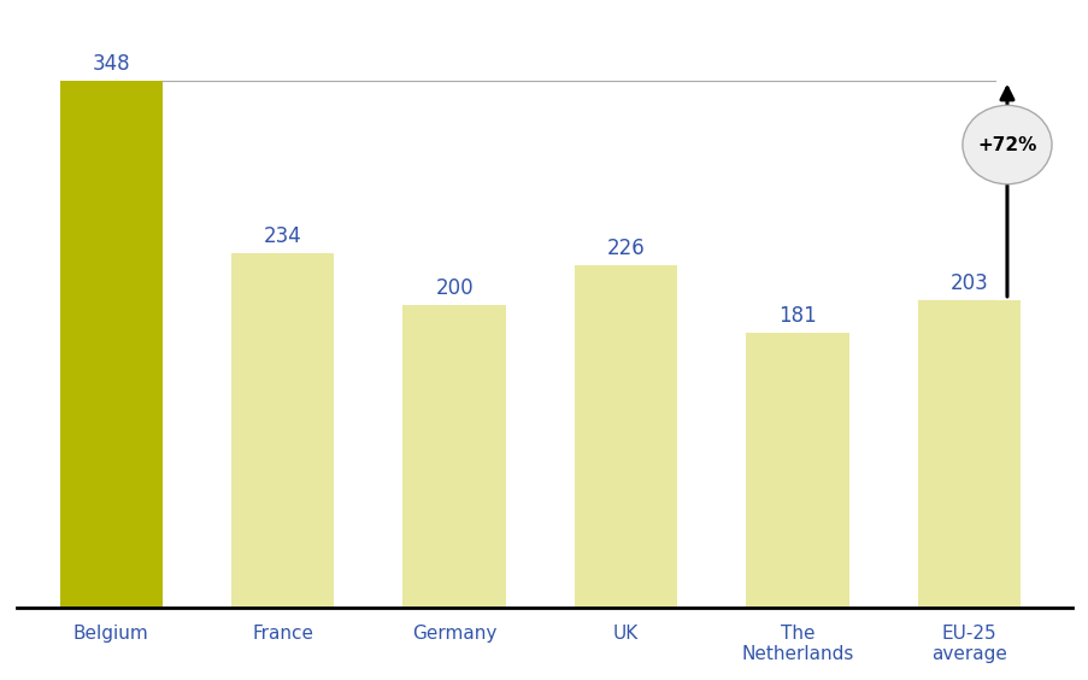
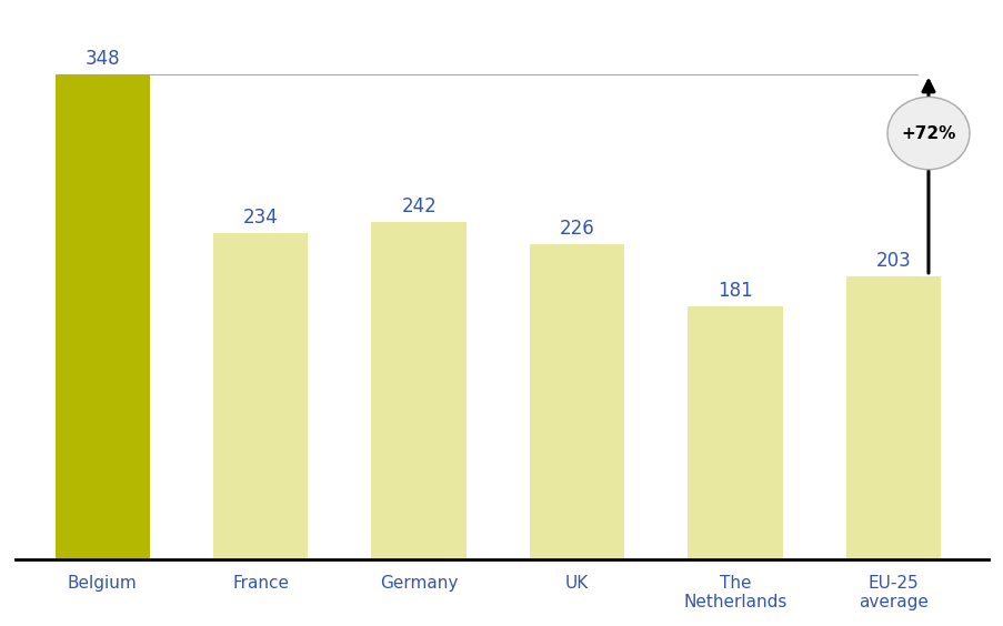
Germany: 200 -> 242
